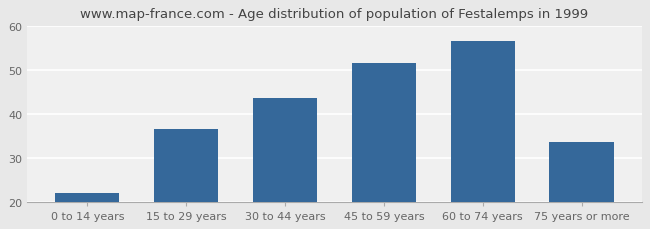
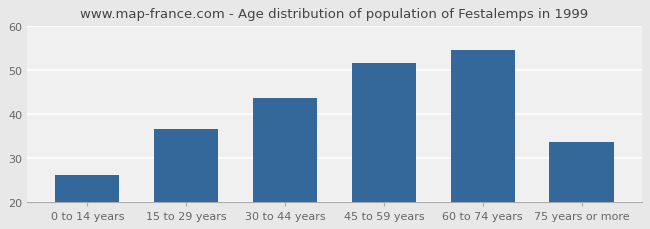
0 to 14 years: 22.0 -> 26.0
60 to 74 years: 56.5 -> 54.5
